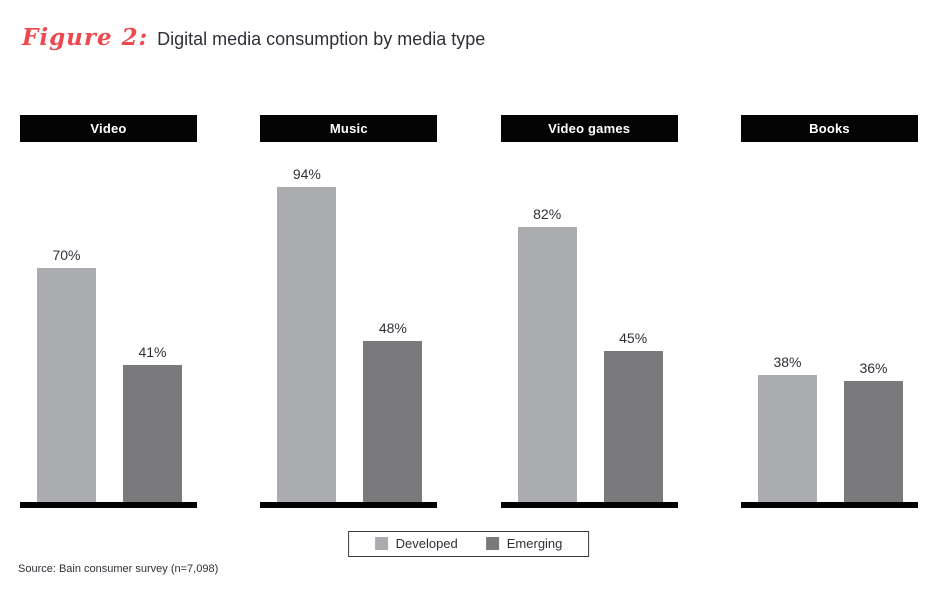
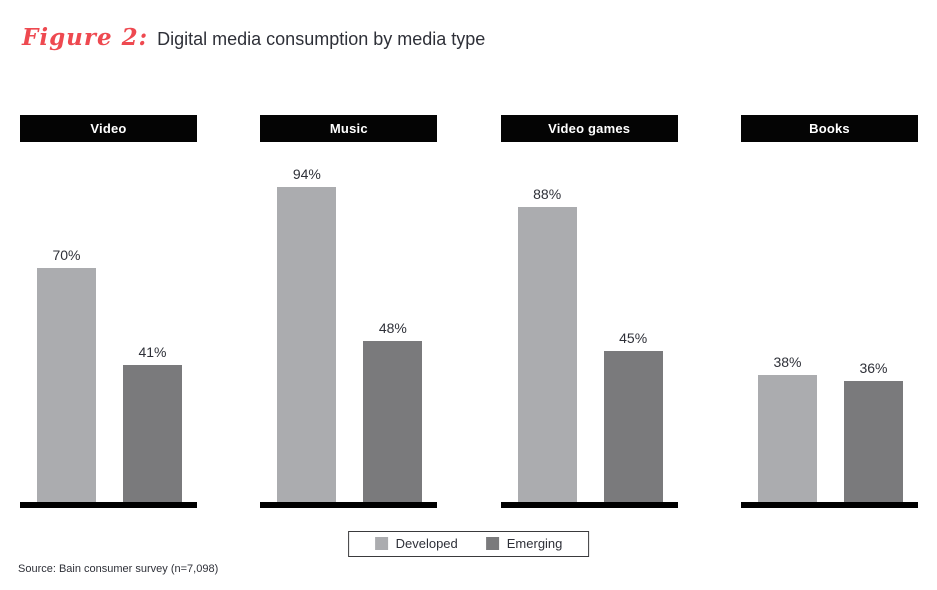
Developed/Video games: 82% -> 88%
